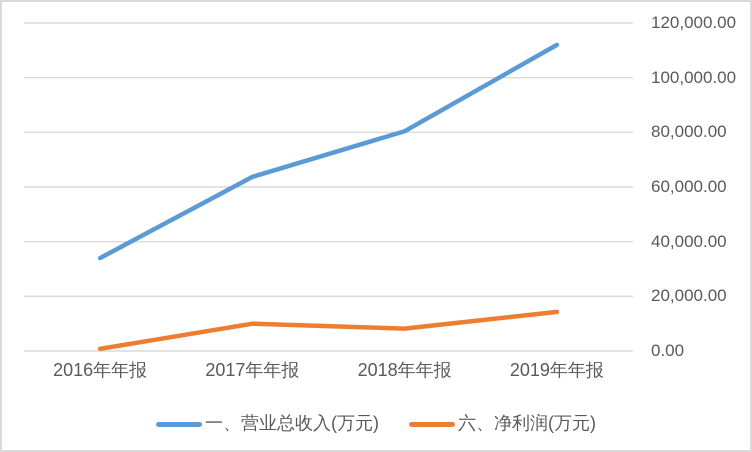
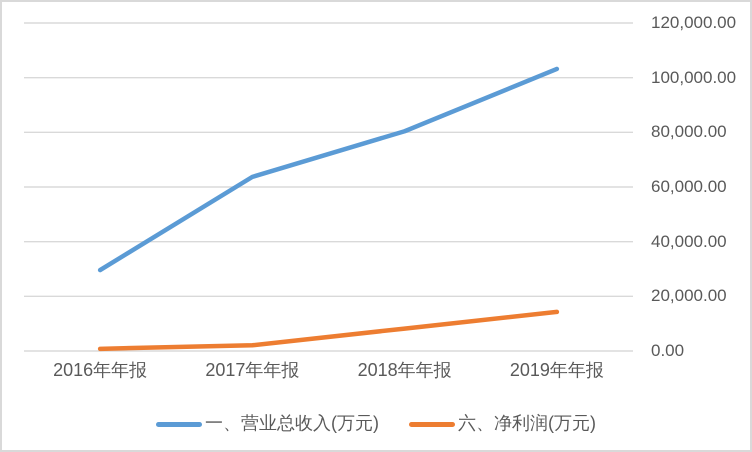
一、营业总收入(万元)/2016年年报: 34000 -> 30000
六、净利润(万元)/2017年年报: 10000 -> 2000
一、营业总收入(万元)/2019年年报: 112000 -> 103000
